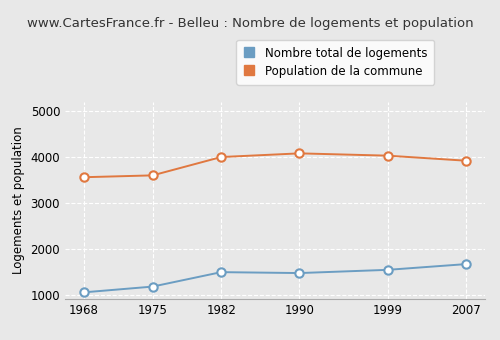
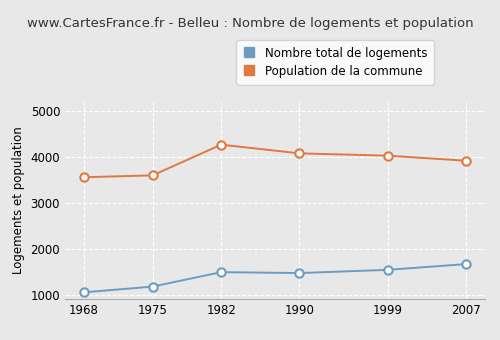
Population de la commune/1982: 4000 -> 4270
